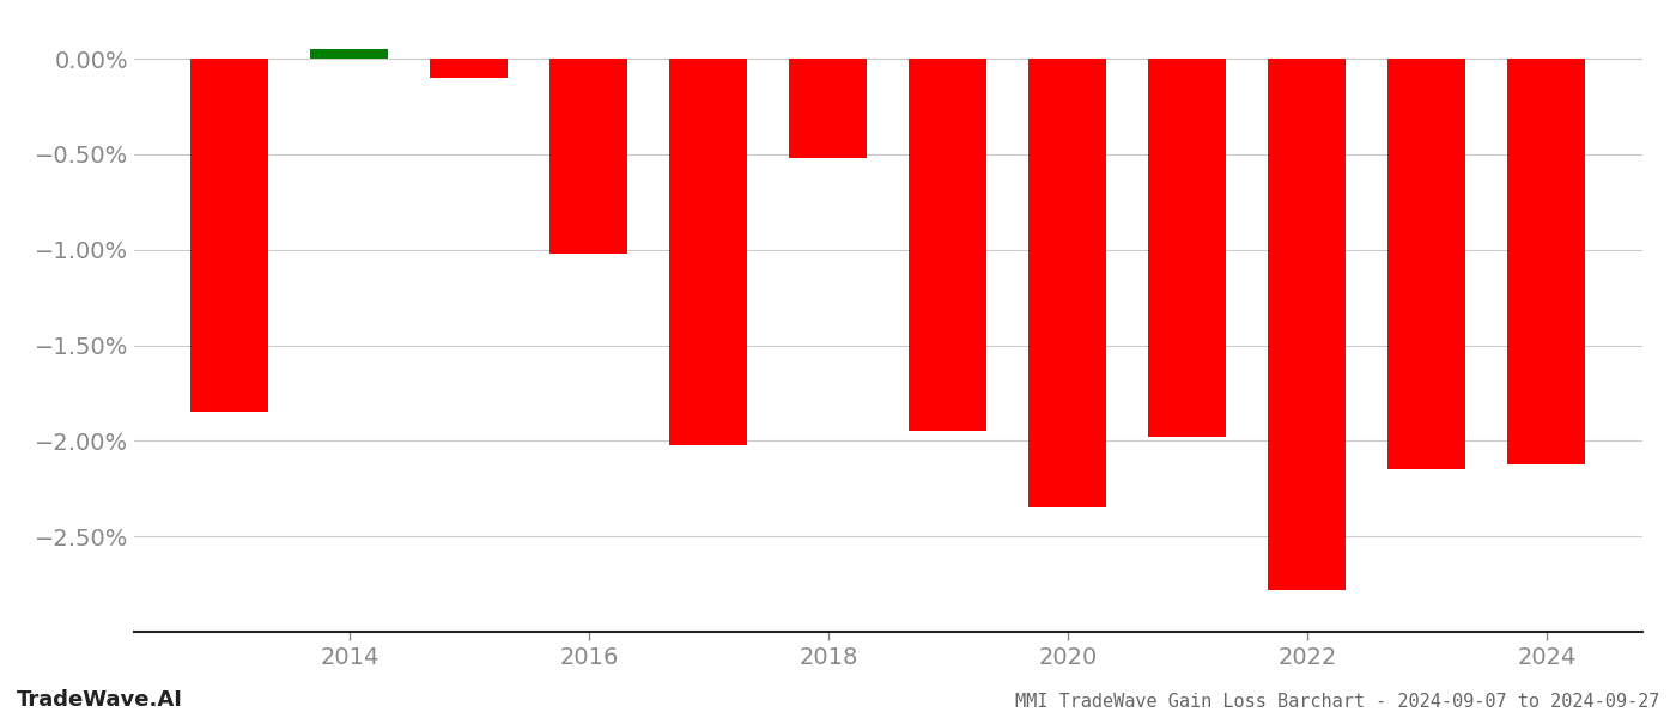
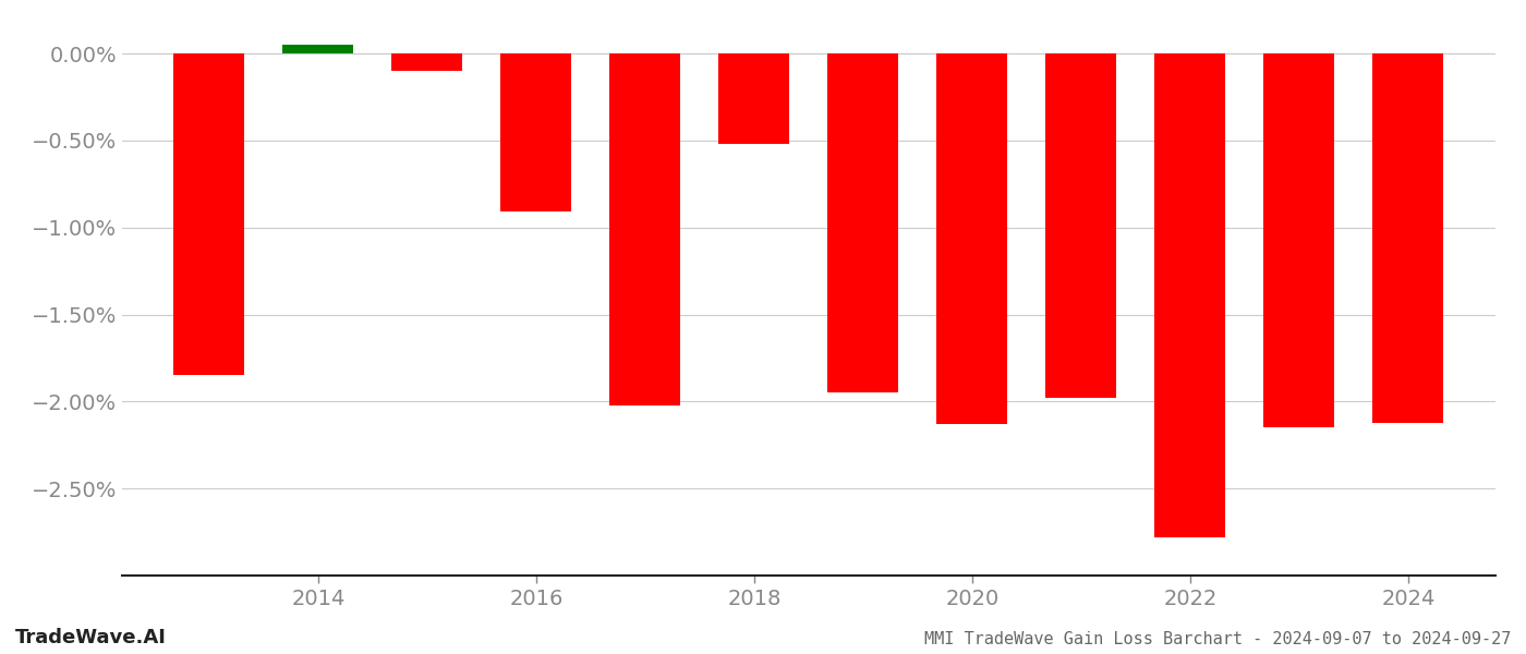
2016: -1.02% -> -0.91%
2020: -2.35% -> -2.13%
